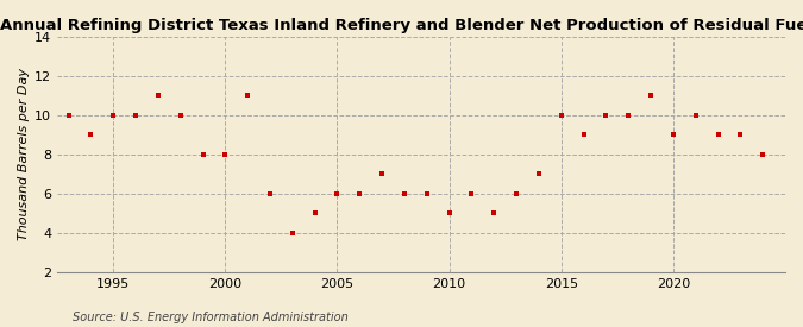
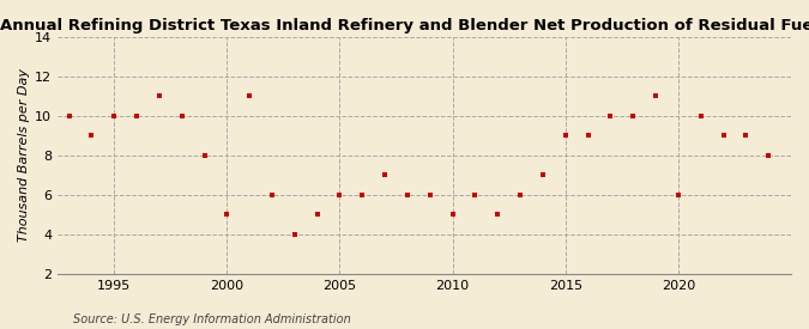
2000: 8 -> 5
2015: 10 -> 9
2020: 9 -> 6
